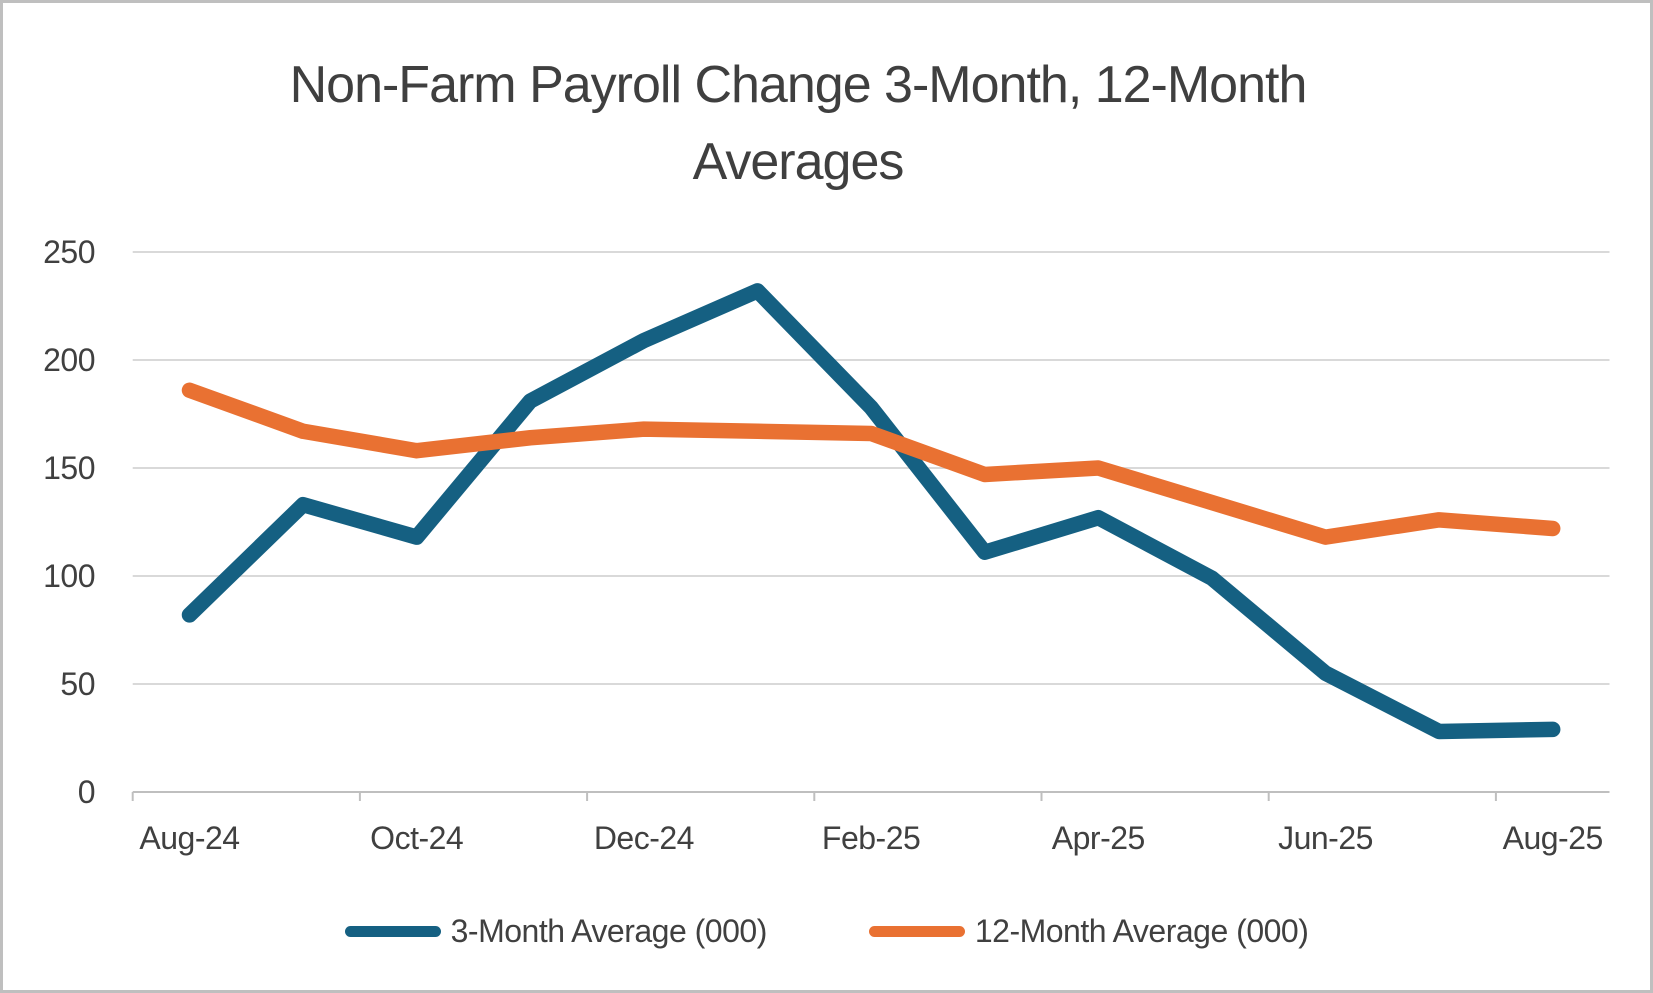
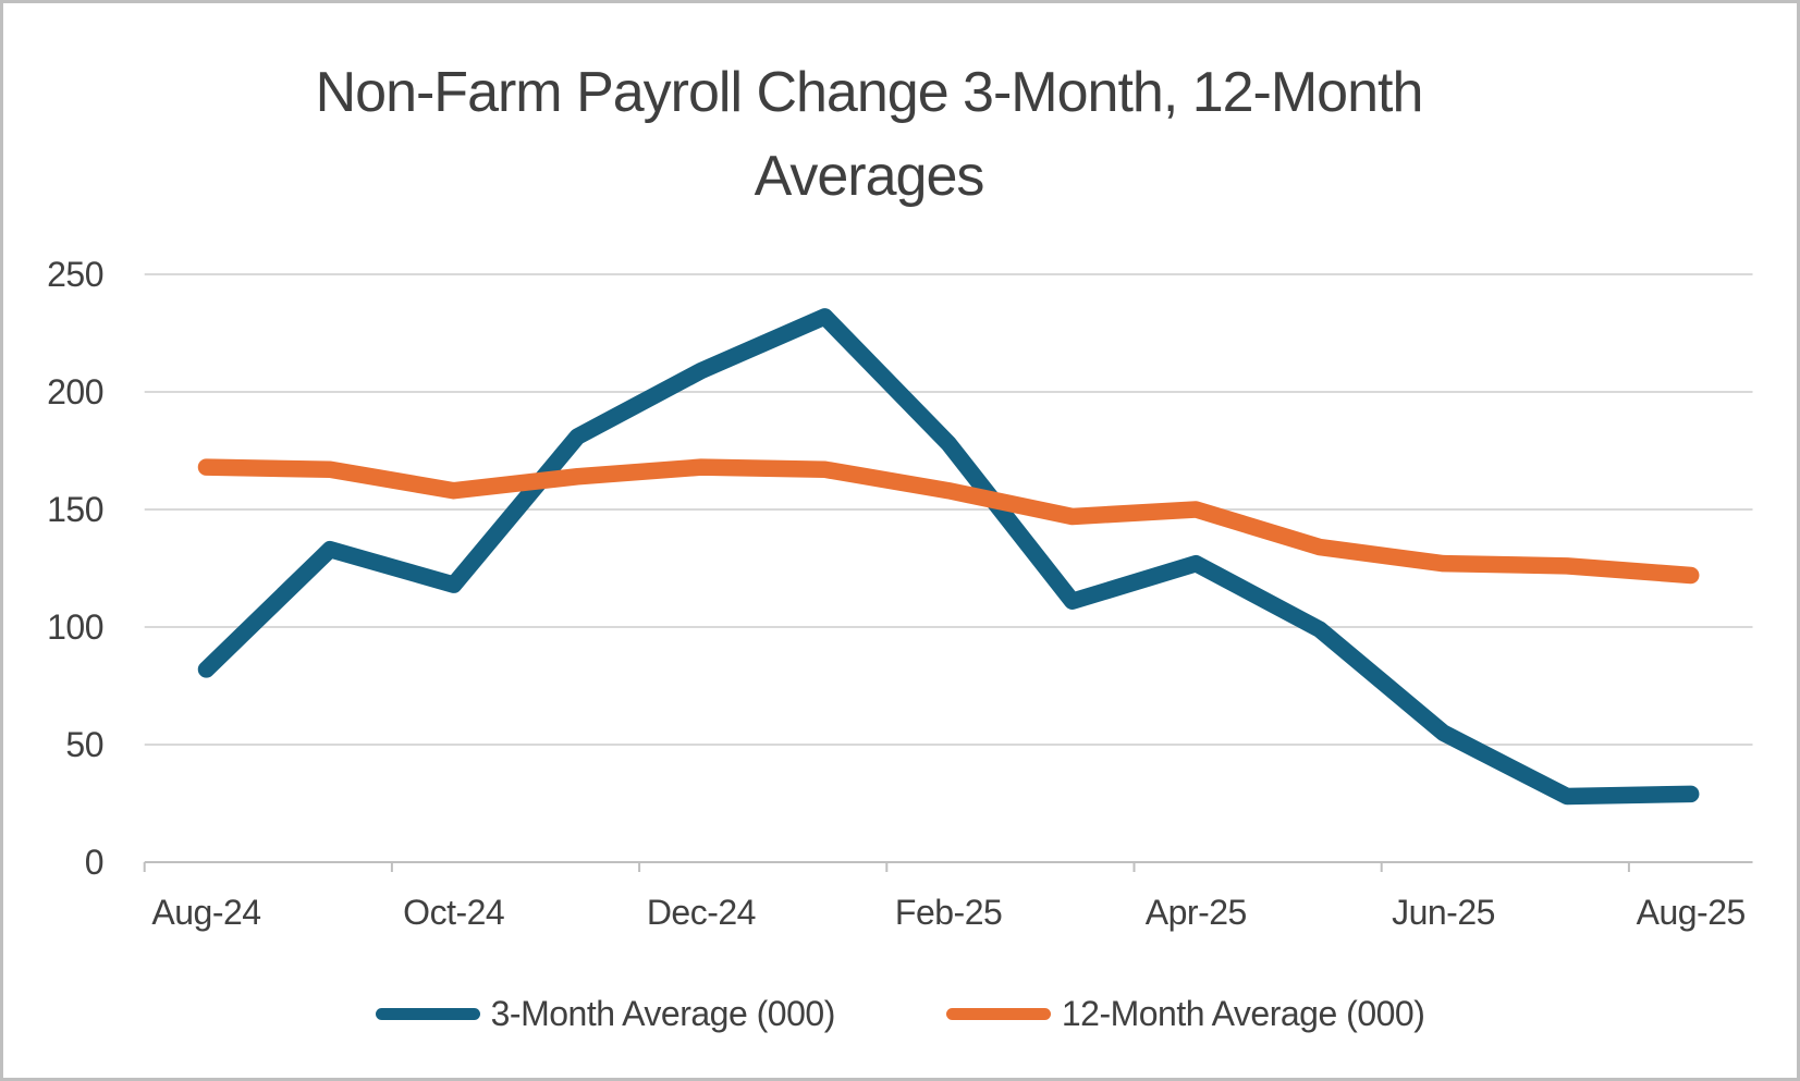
12-Month Average (000)/Aug-24: 186 -> 168
12-Month Average (000)/Feb-25: 166 -> 158
12-Month Average (000)/Jun-25: 118 -> 127
